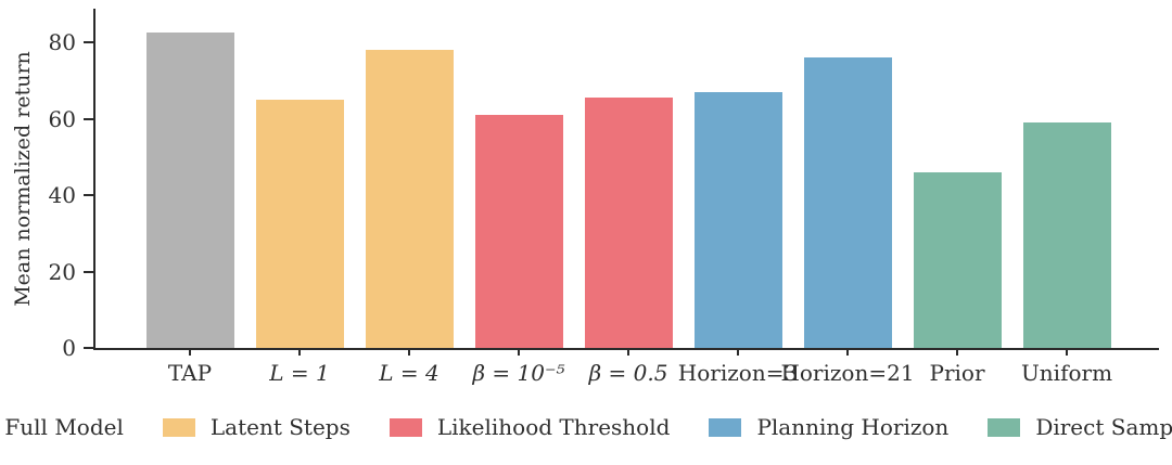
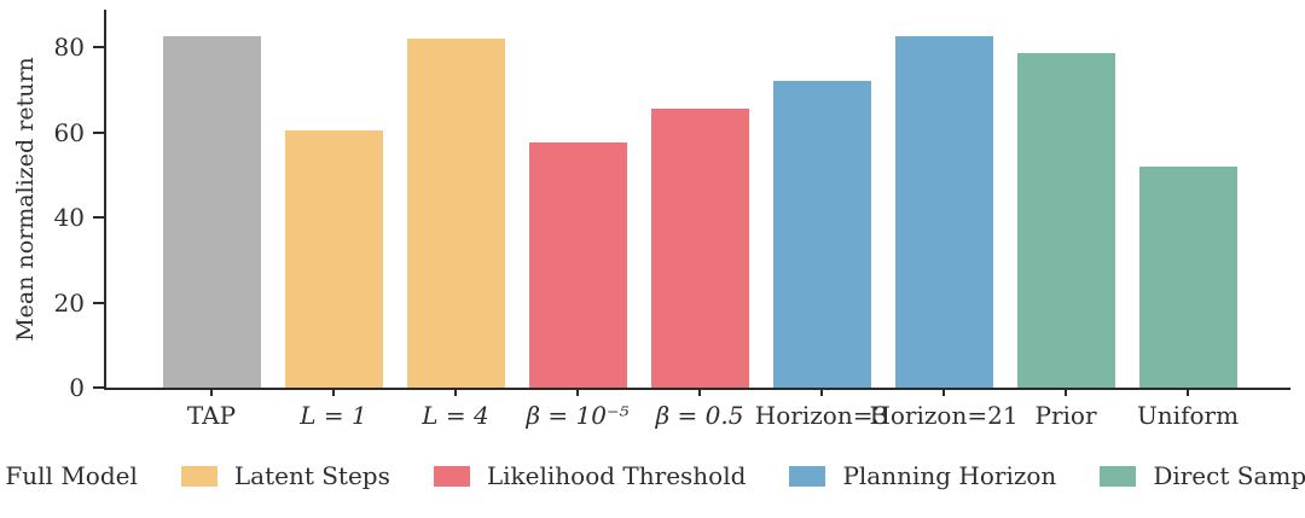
L = 1: 65 -> 60
L = 4: 78 -> 82
β = 10⁻⁵: 61 -> 58
Horizon=3: 67 -> 72
Horizon=21: 76 -> 82
Prior: 46 -> 78
Uniform: 59 -> 52
